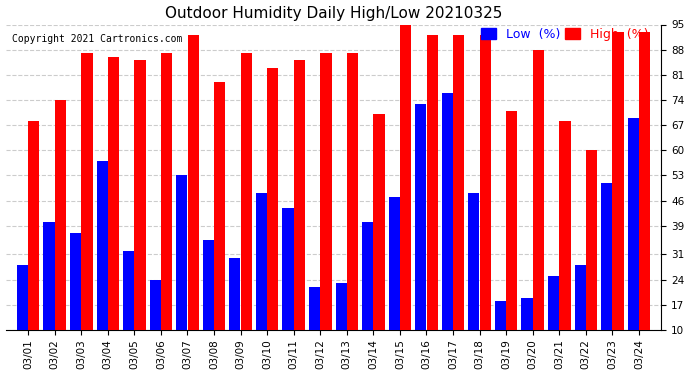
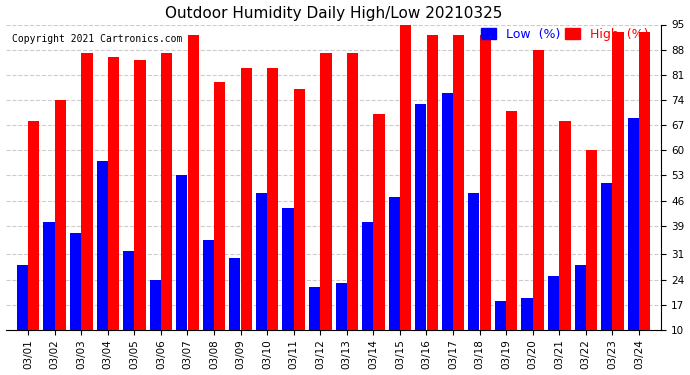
High (%)/03/09: 87 -> 83
High (%)/03/11: 85 -> 77
